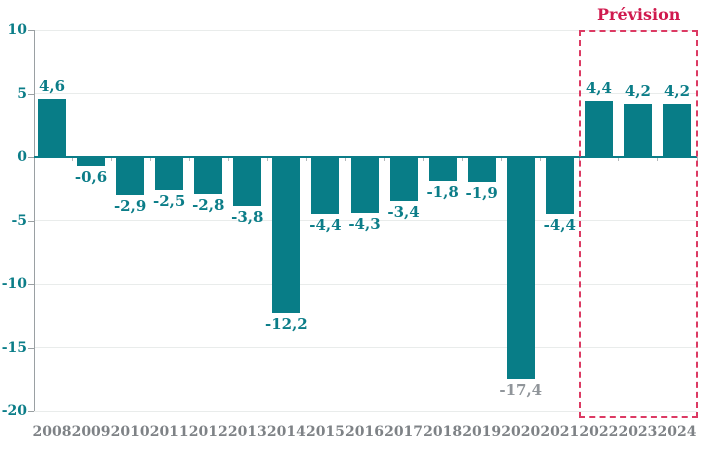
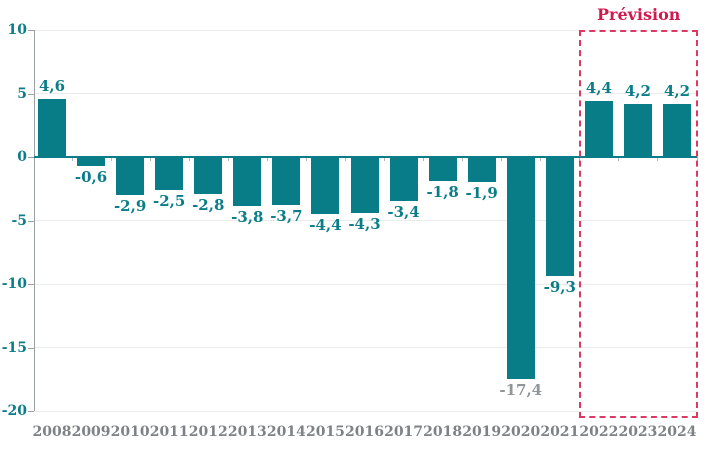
2014: -12,2 -> -3,7
2021: -4,4 -> -9,3
